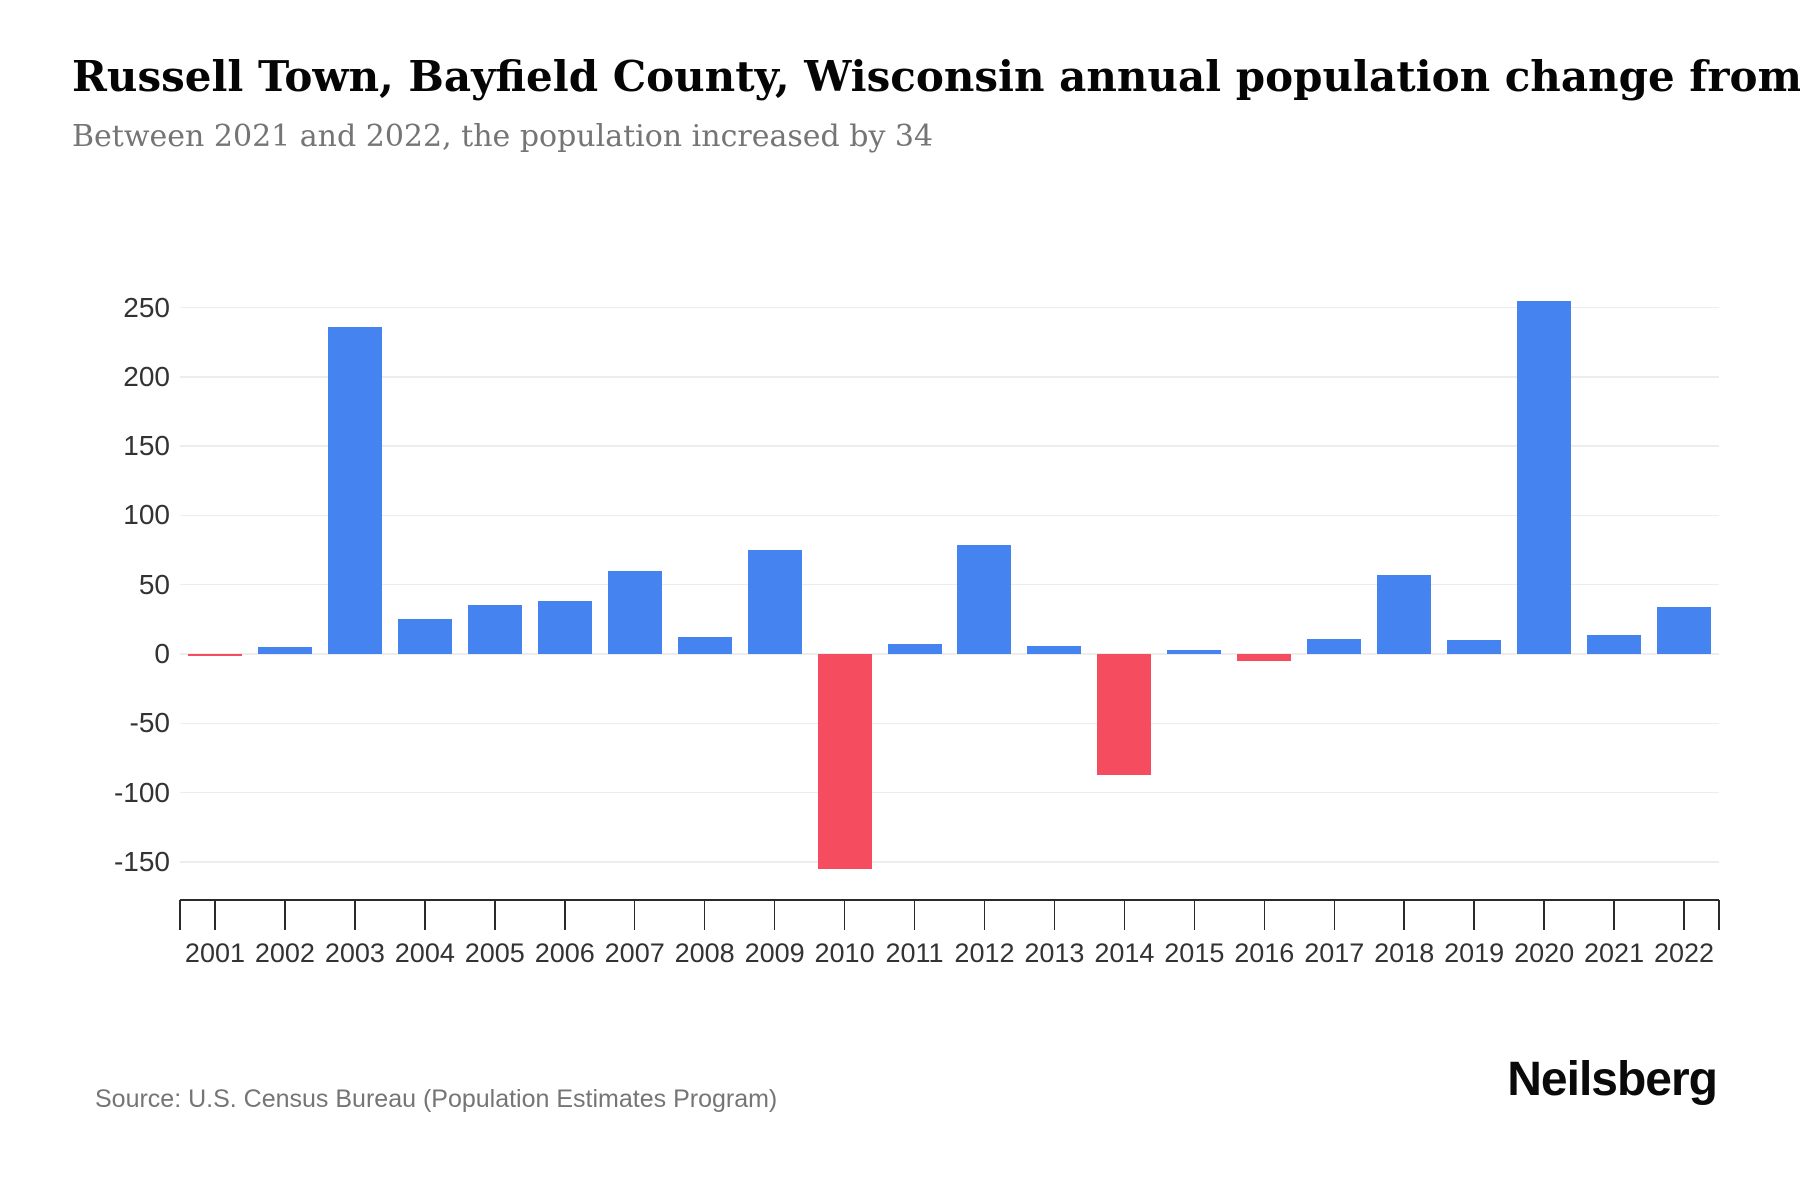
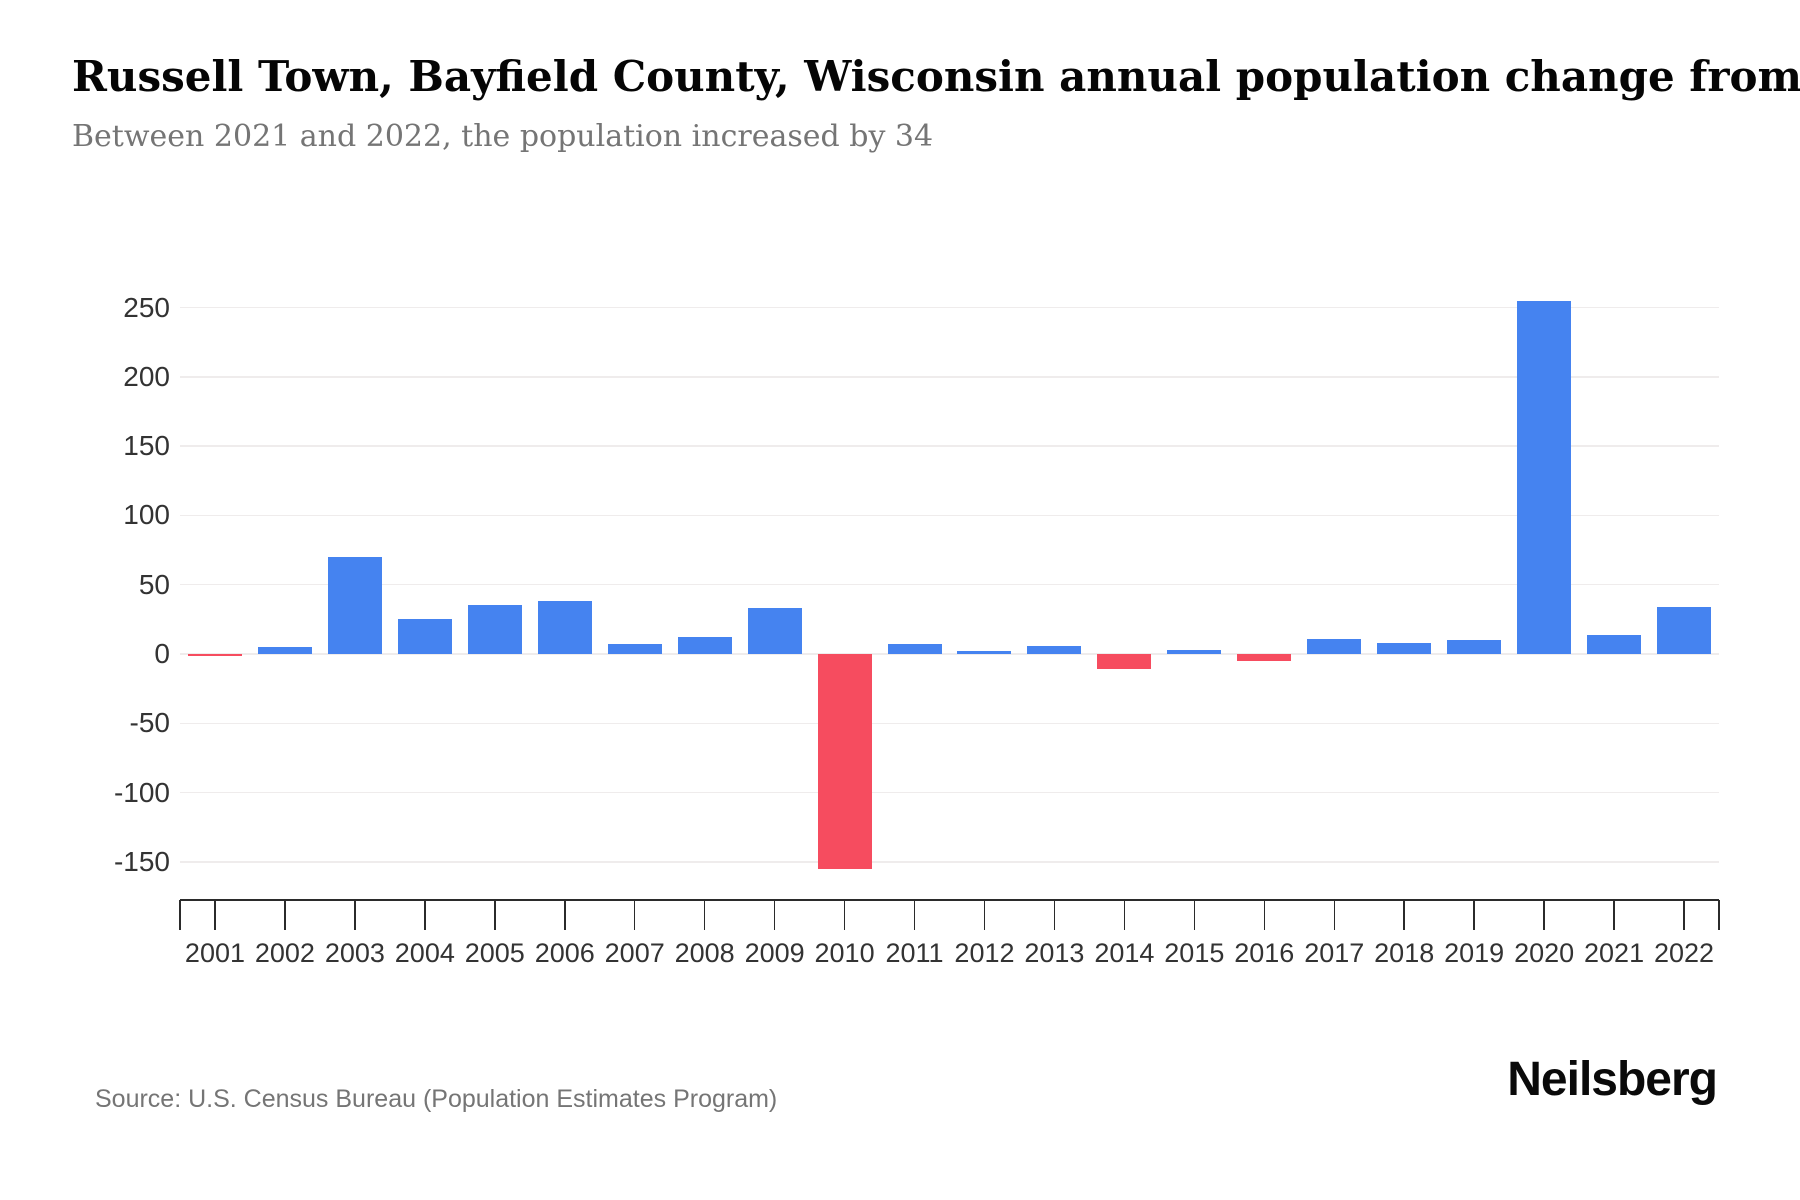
2003: 236 -> 70
2007: 60 -> 7
2009: 75 -> 33
2012: 79 -> 2
2014: -87 -> -11
2018: 57 -> 8
